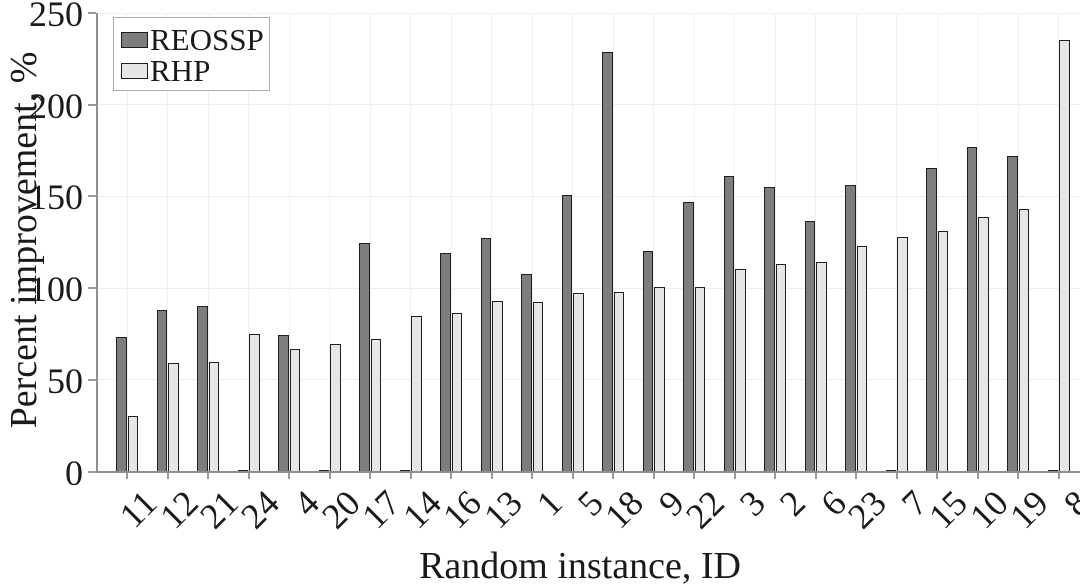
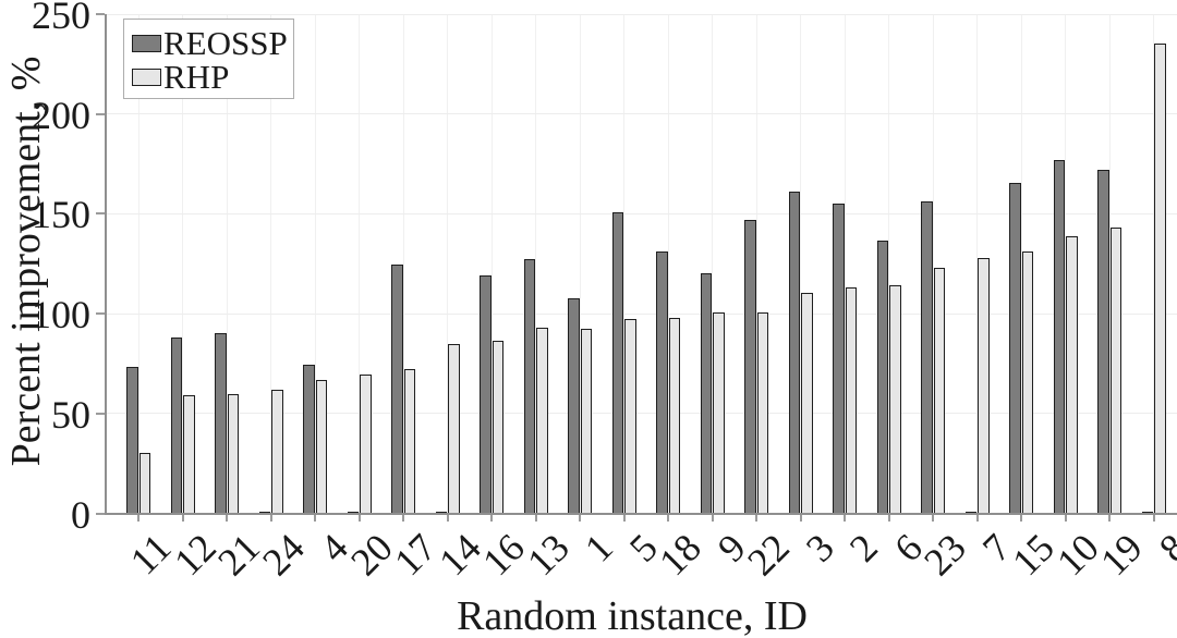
RHP/24: 75 -> 62
REOSSP/18: 229 -> 131
